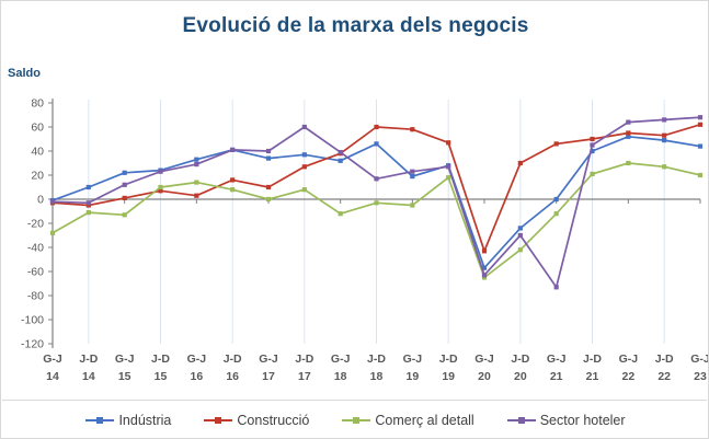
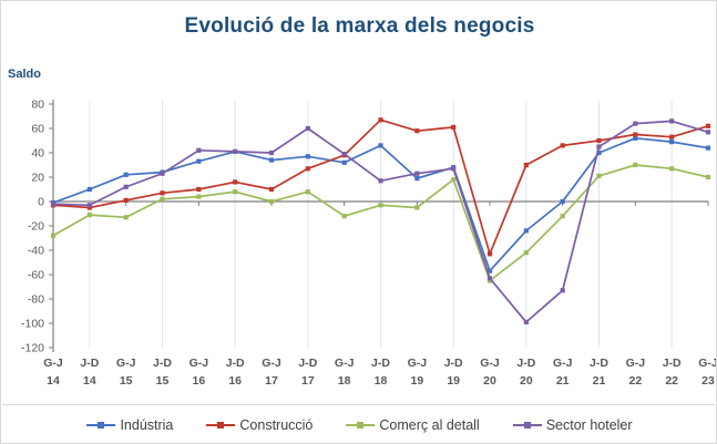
Comerç al detall/J-D 15: 10 -> 2
Construcció/G-J 16: 3 -> 10
Comerç al detall/G-J 16: 14 -> 4
Sector hoteler/G-J 16: 29 -> 42
Construcció/J-D 18: 60 -> 67
Construcció/J-D 19: 47 -> 61
Sector hoteler/J-D 20: -30 -> -99
Sector hoteler/G-J 23: 68 -> 57
